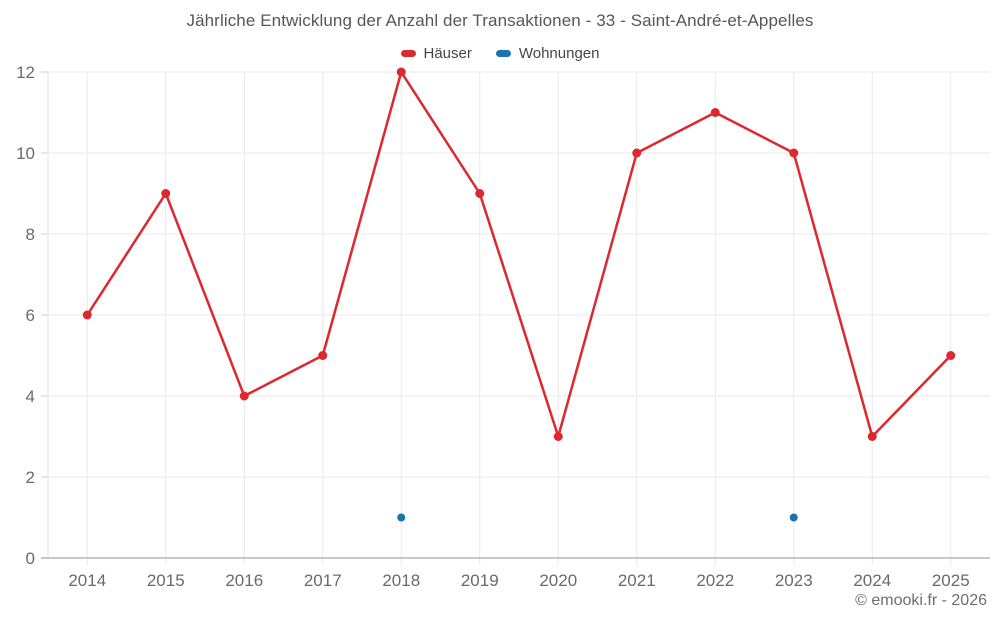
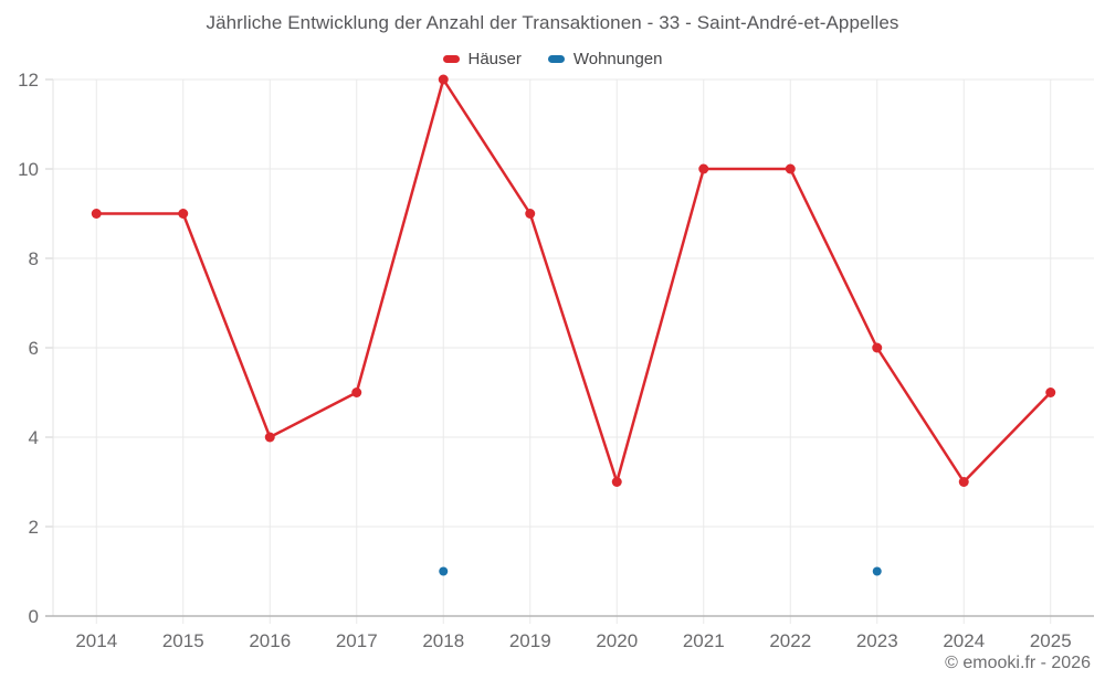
Häuser/2014: 6 -> 9
Häuser/2022: 11 -> 10
Häuser/2023: 10 -> 6
